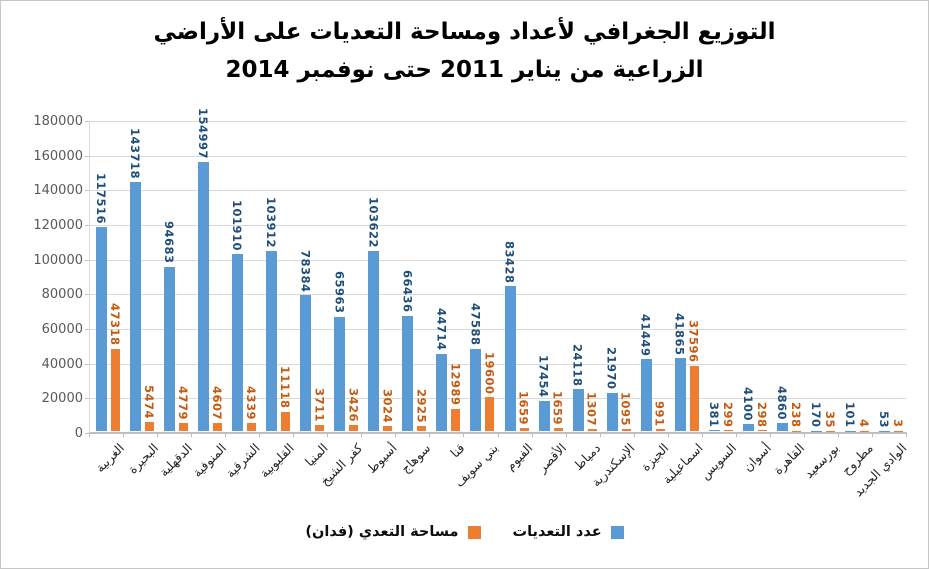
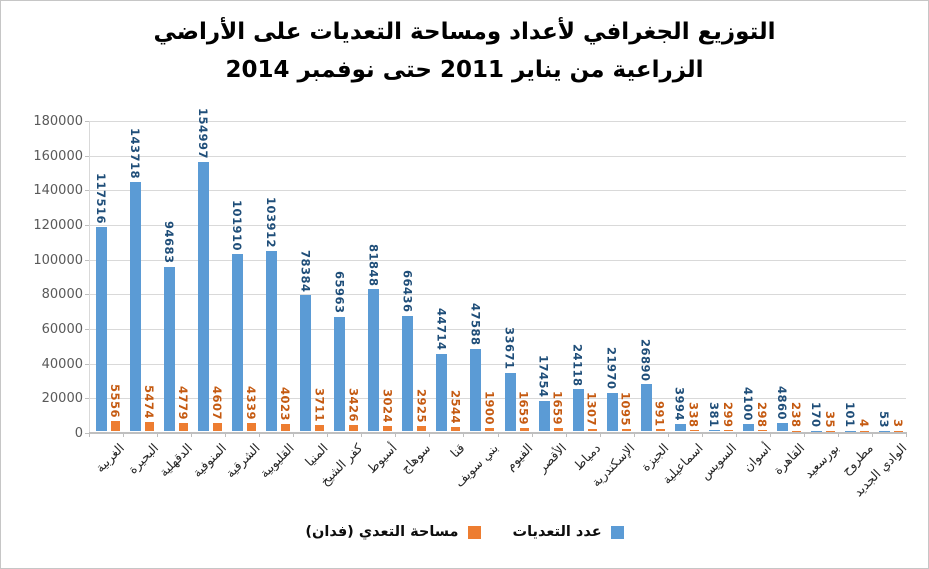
مساحة التعدي (فدان)/الغربية: 47318 -> 5556
مساحة التعدي (فدان)/القليوبية: 11118 -> 4023
عدد التعديات/أسيوط: 103622 -> 81848
مساحة التعدي (فدان)/قنا: 12989 -> 2544
مساحة التعدي (فدان)/بني سويف: 19600 -> 1900
عدد التعديات/الفيوم: 83428 -> 33671
عدد التعديات/الجيزة: 41449 -> 26890
عدد التعديات/اسماعيلية: 41865 -> 3994
مساحة التعدي (فدان)/اسماعيلية: 37596 -> 338
